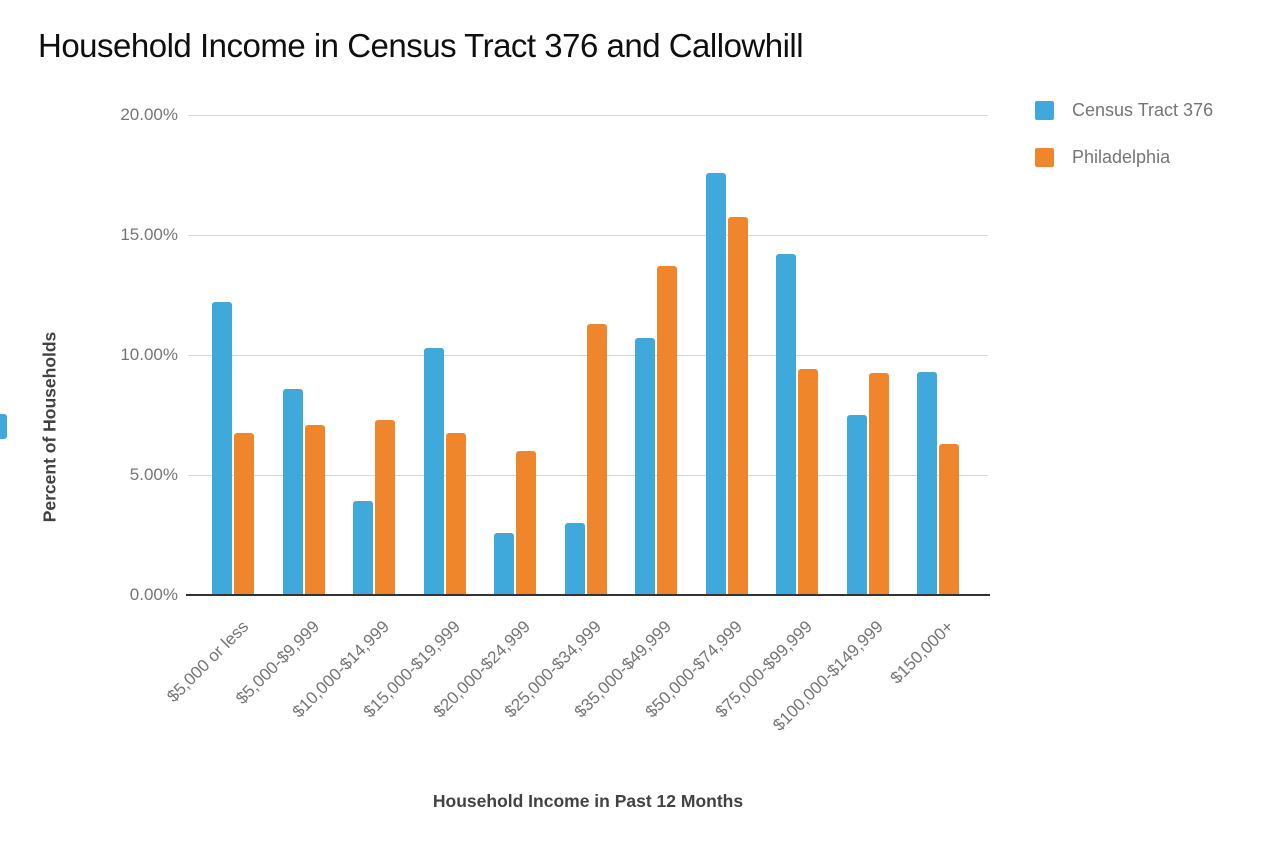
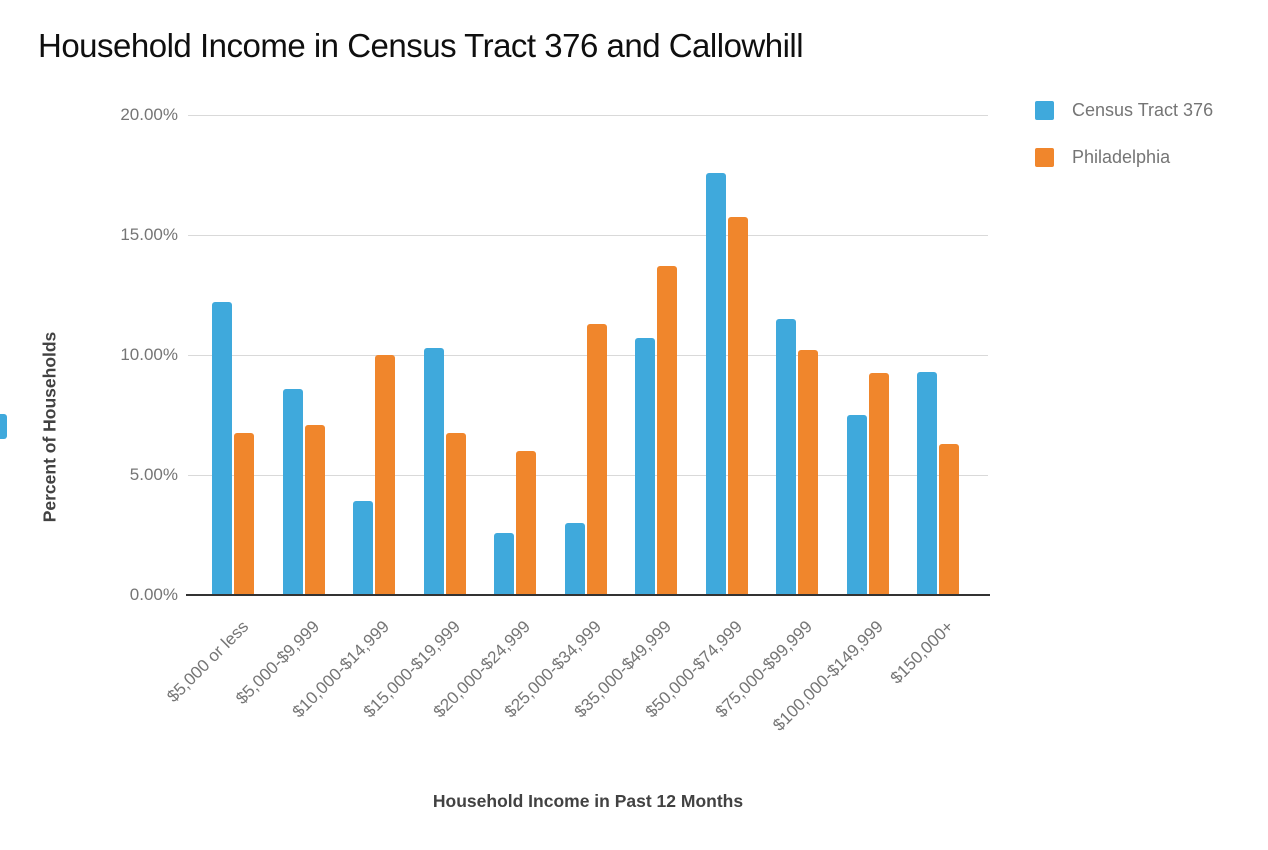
Philadelphia/$10,000-$14,999: 7.3% -> 10.0%
Census Tract 376/$75,000-$99,999: 14.2% -> 11.5%
Philadelphia/$75,000-$99,999: 9.4% -> 10.2%
